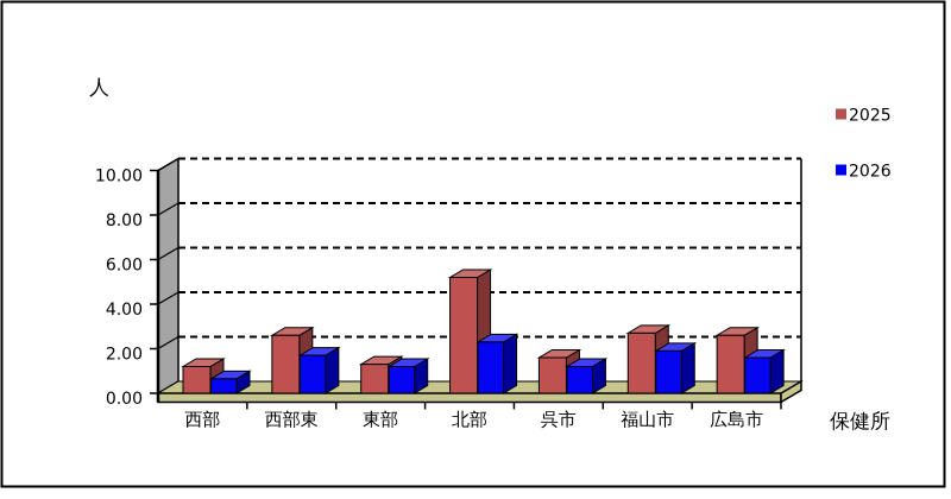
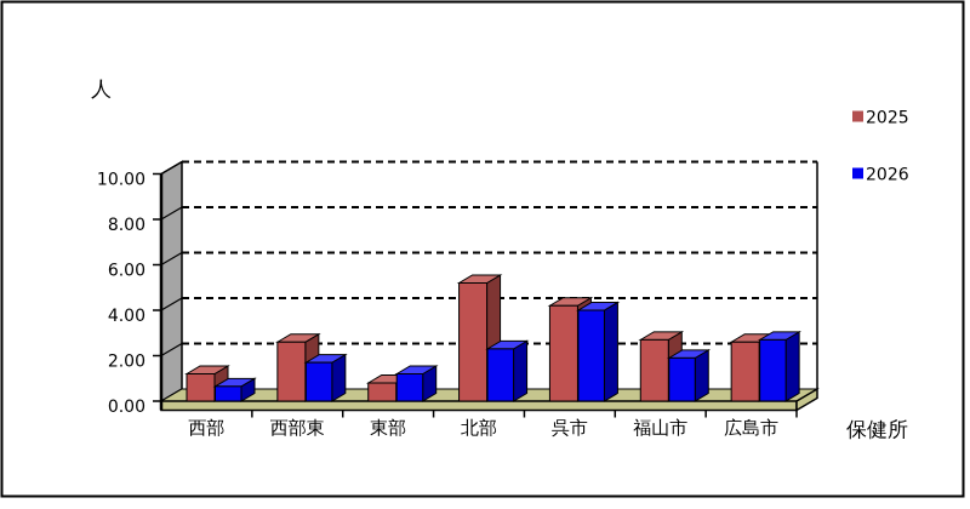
2025/東部: 1.3 -> 0.8
2025/呉市: 1.6 -> 4.2
2026/呉市: 1.2 -> 4.0
2026/広島市: 1.6 -> 2.7
